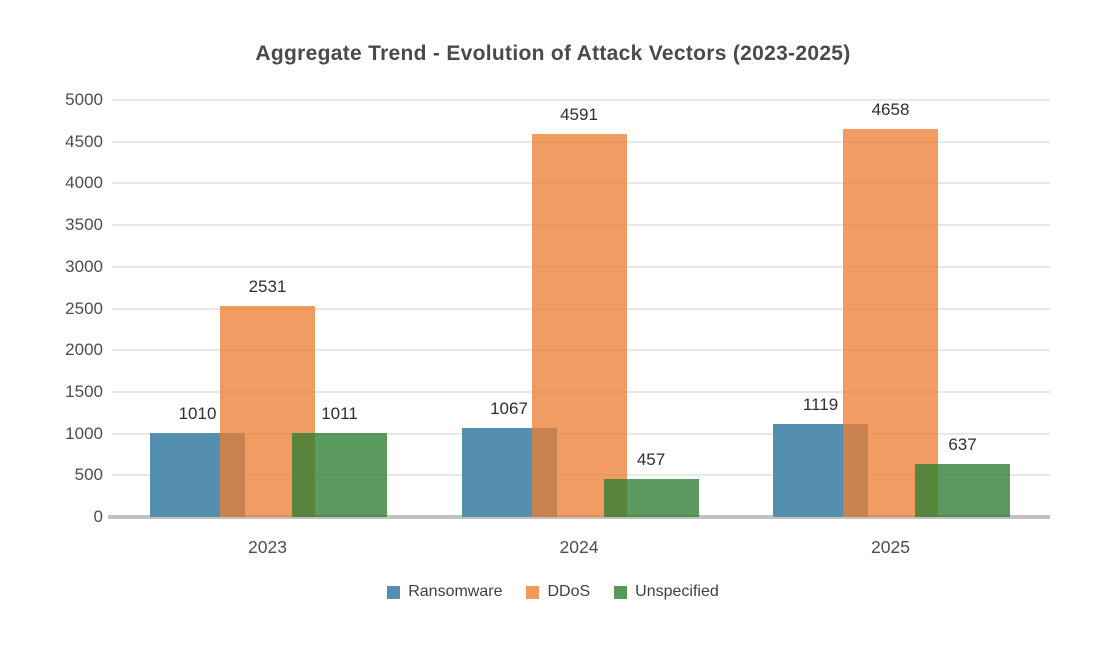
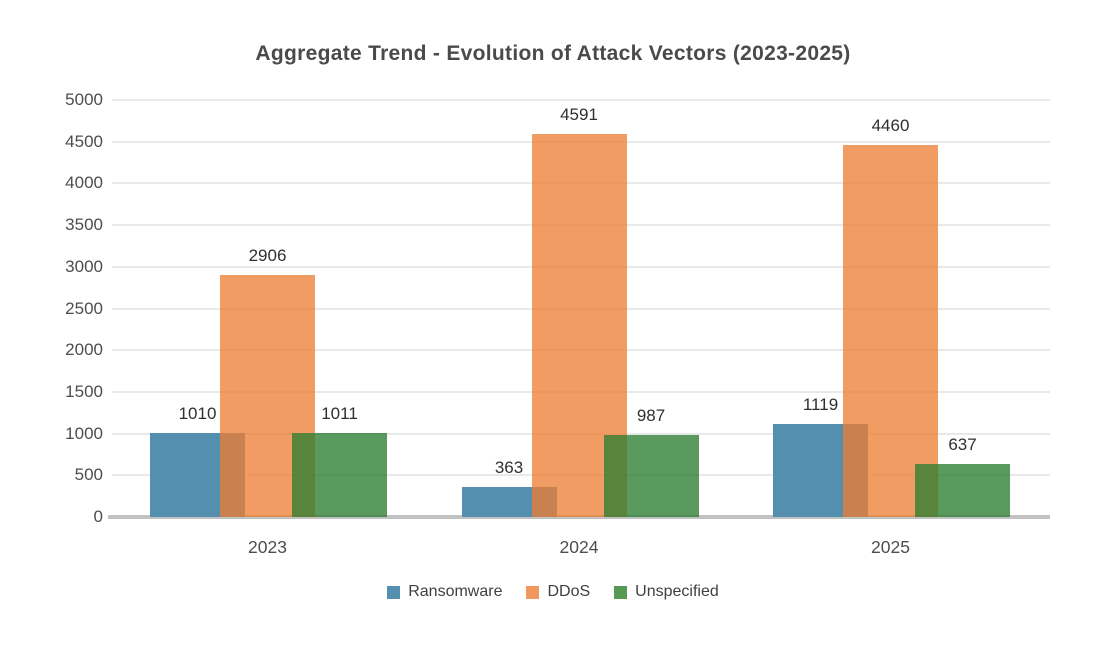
DDoS/2023: 2531 -> 2906
Ransomware/2024: 1067 -> 363
Unspecified/2024: 457 -> 987
DDoS/2025: 4658 -> 4460
